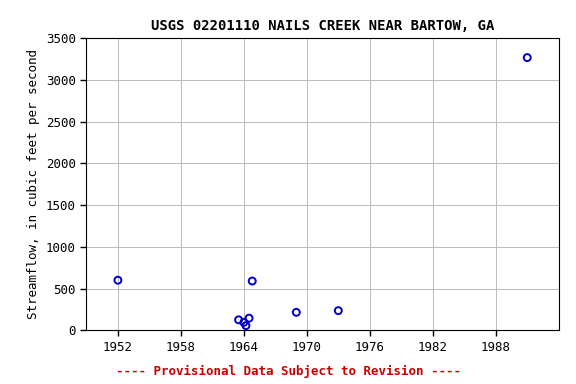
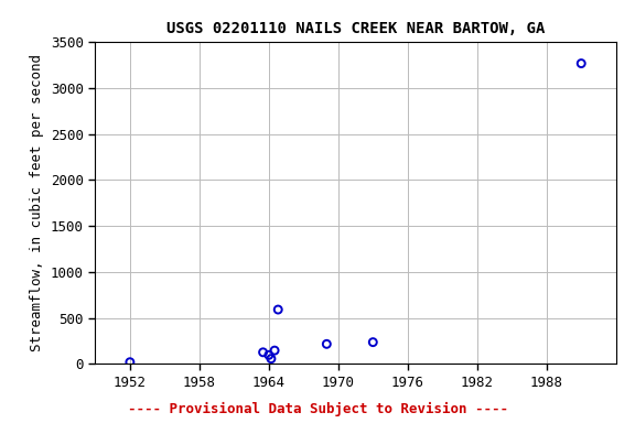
1952: 600 -> 20
